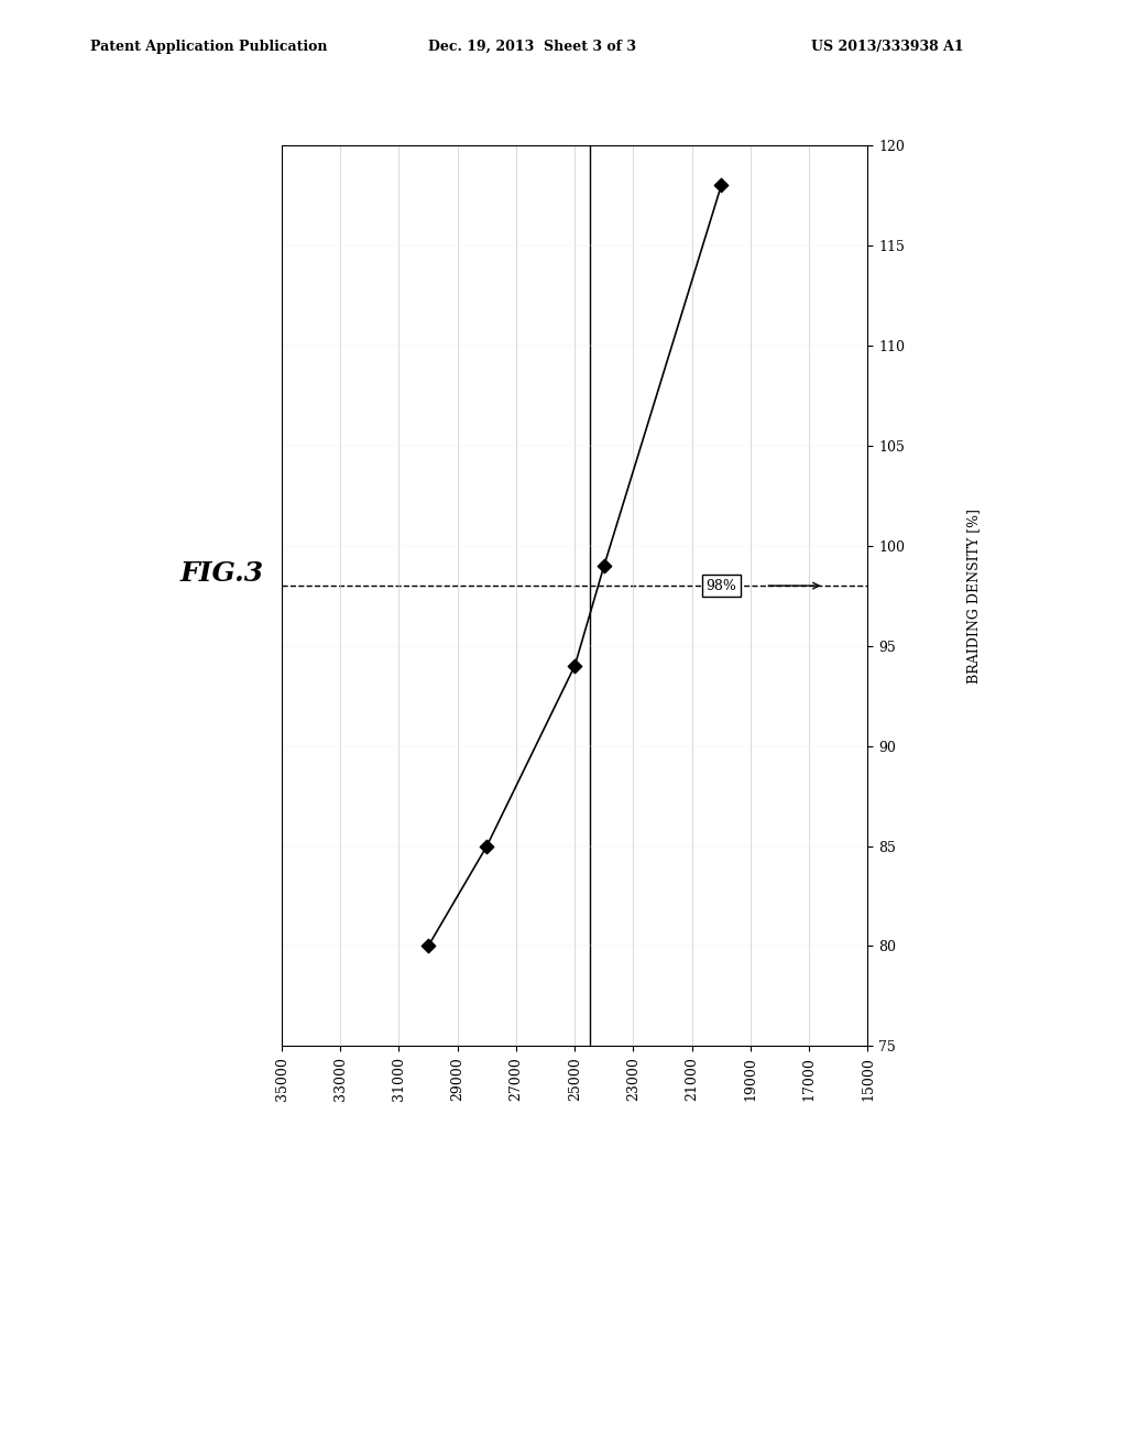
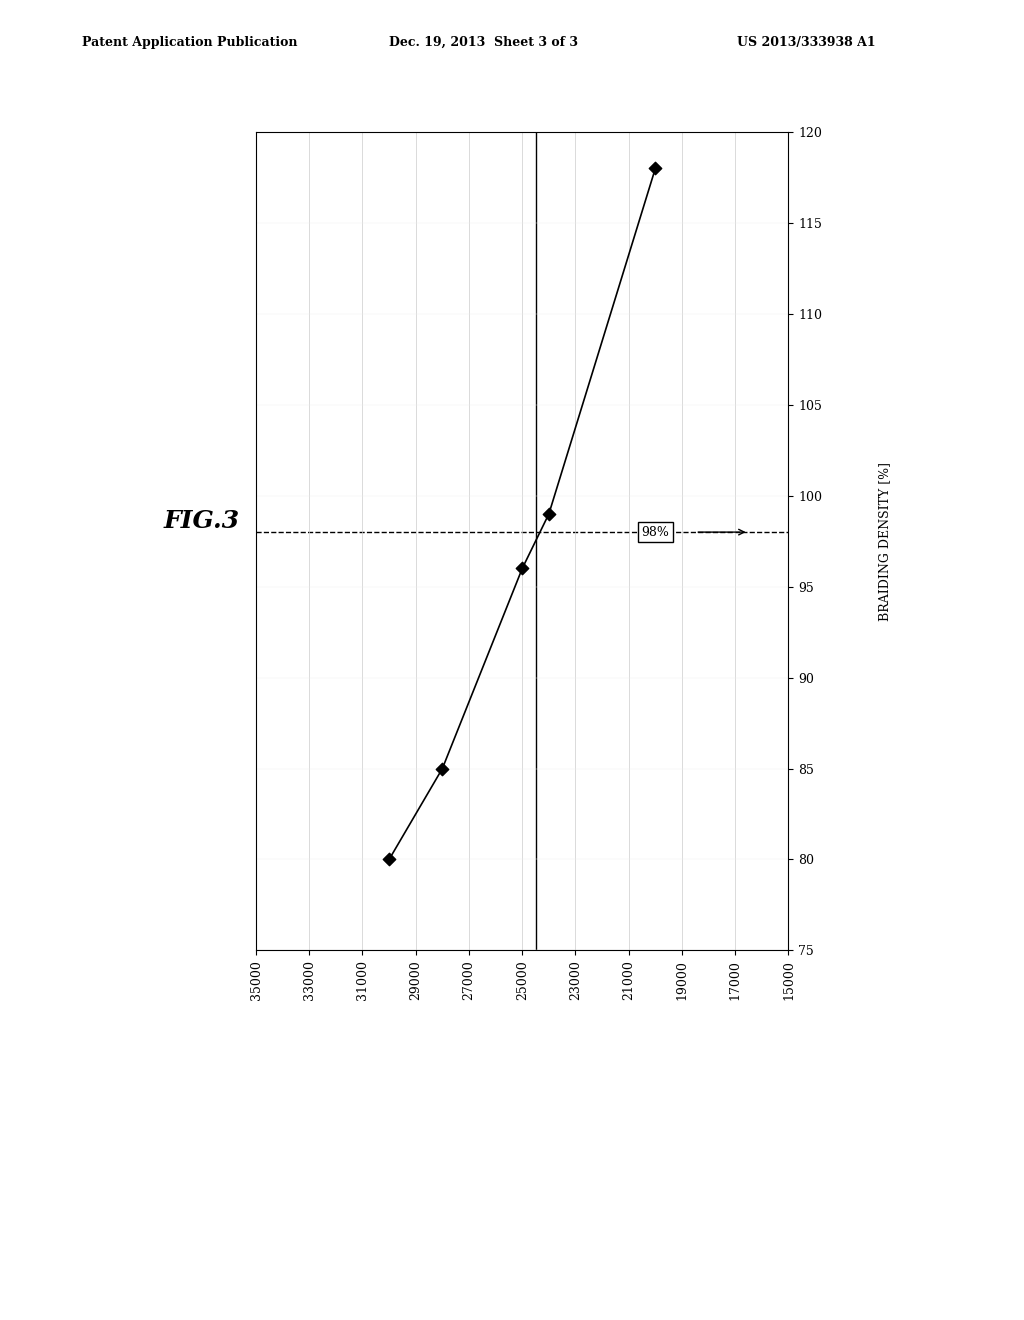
25000: 94 -> 96
